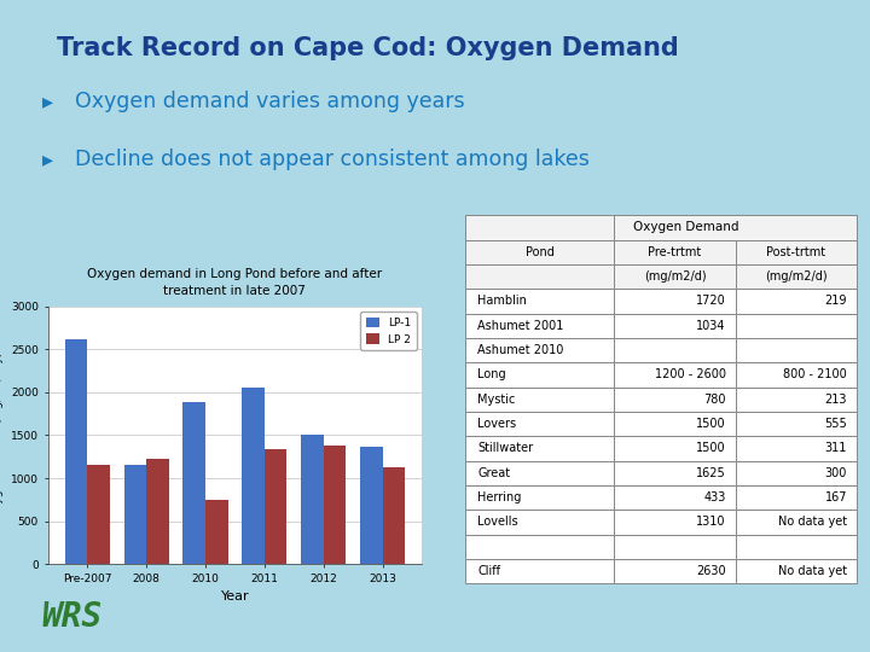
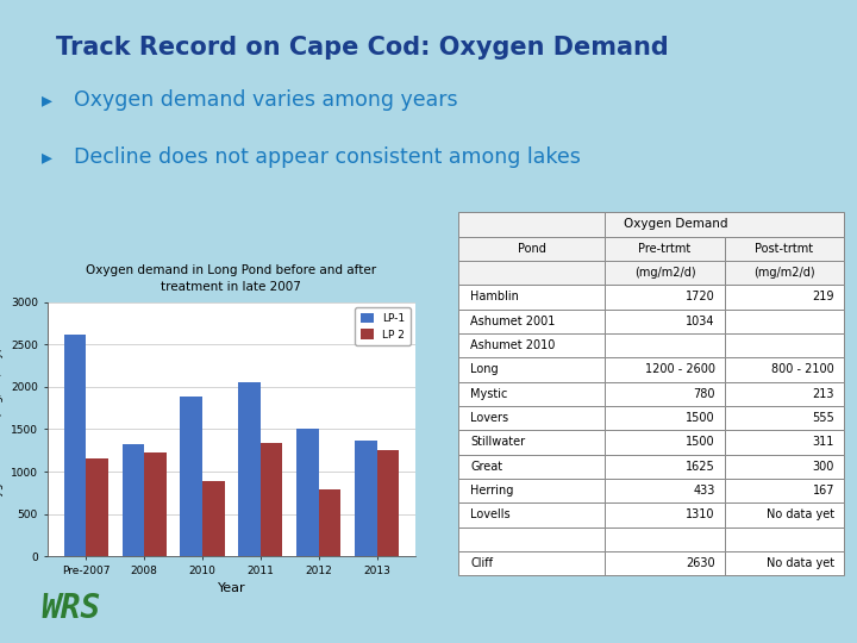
LP-1/2008: 1160 -> 1330
LP 2/2010: 740 -> 890
LP 2/2012: 1380 -> 790
LP 2/2013: 1120 -> 1260
